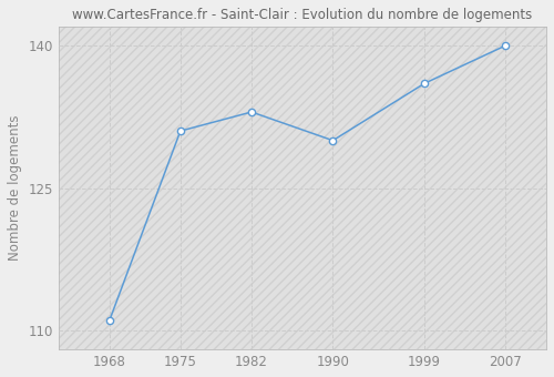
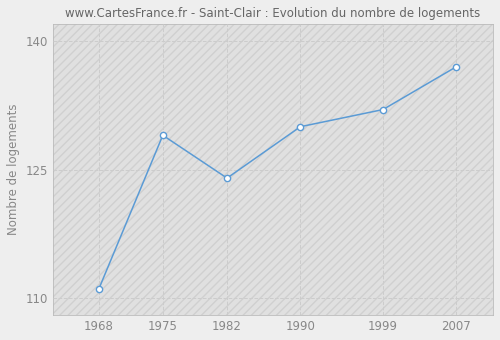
1975: 131 -> 129
1982: 133 -> 124
1999: 136 -> 132
2007: 140 -> 137
